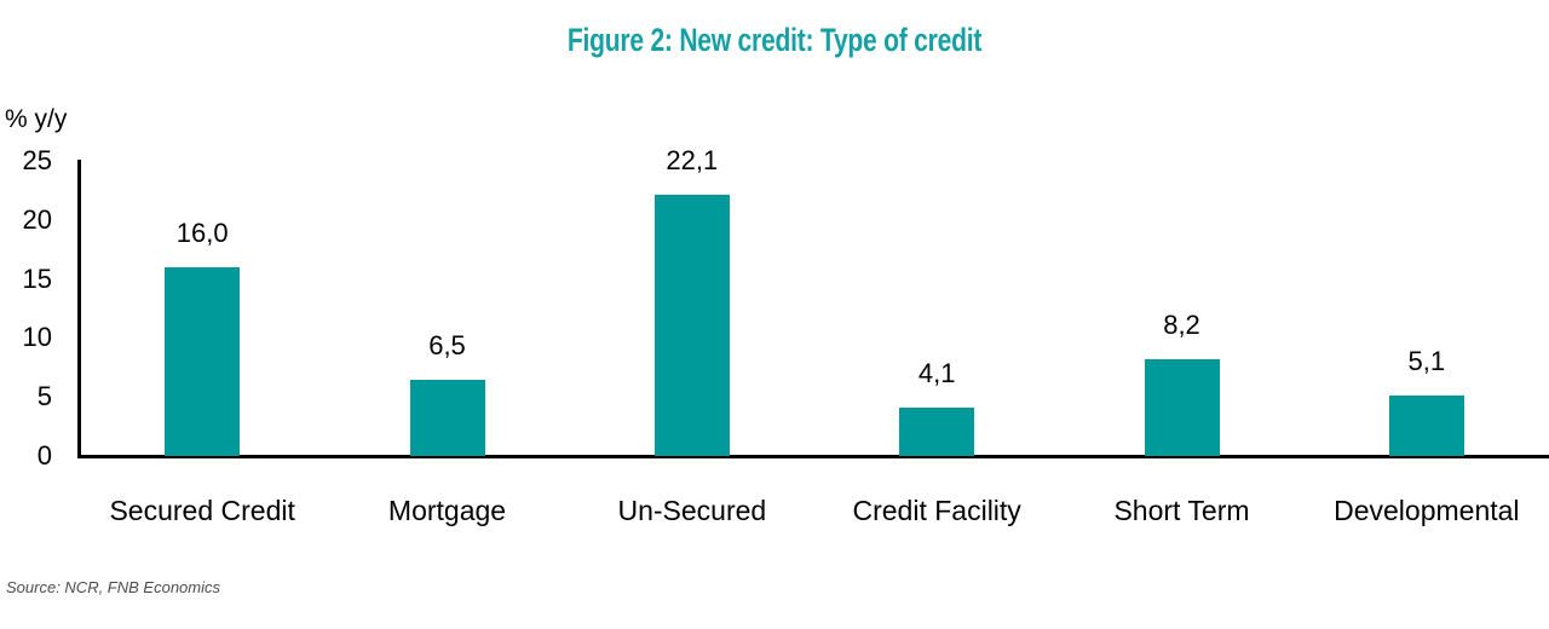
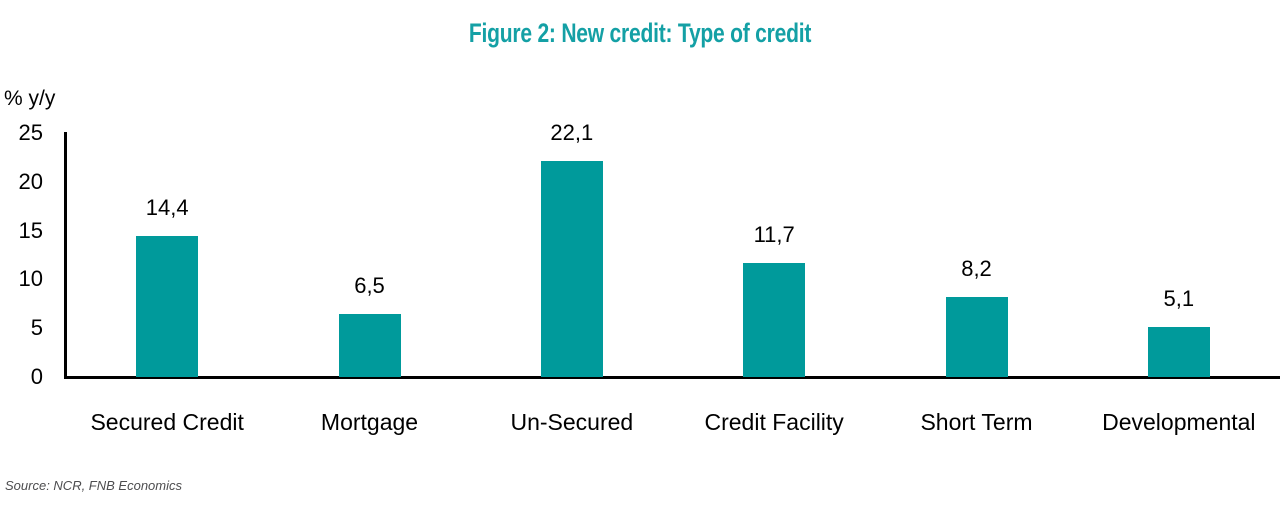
Secured Credit: 16,0 -> 14,4
Credit Facility: 4,1 -> 11,7
